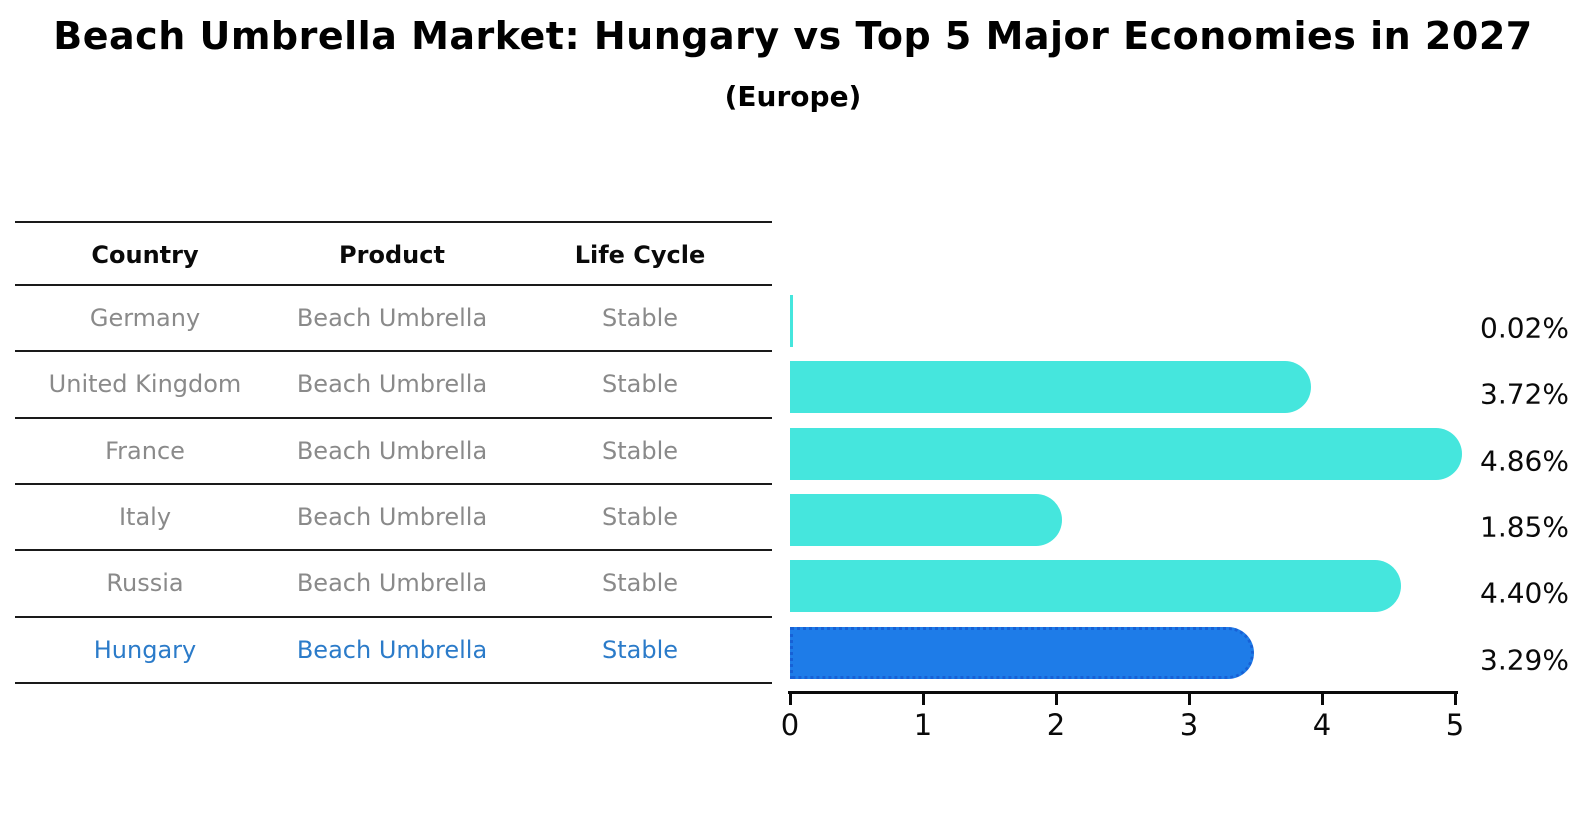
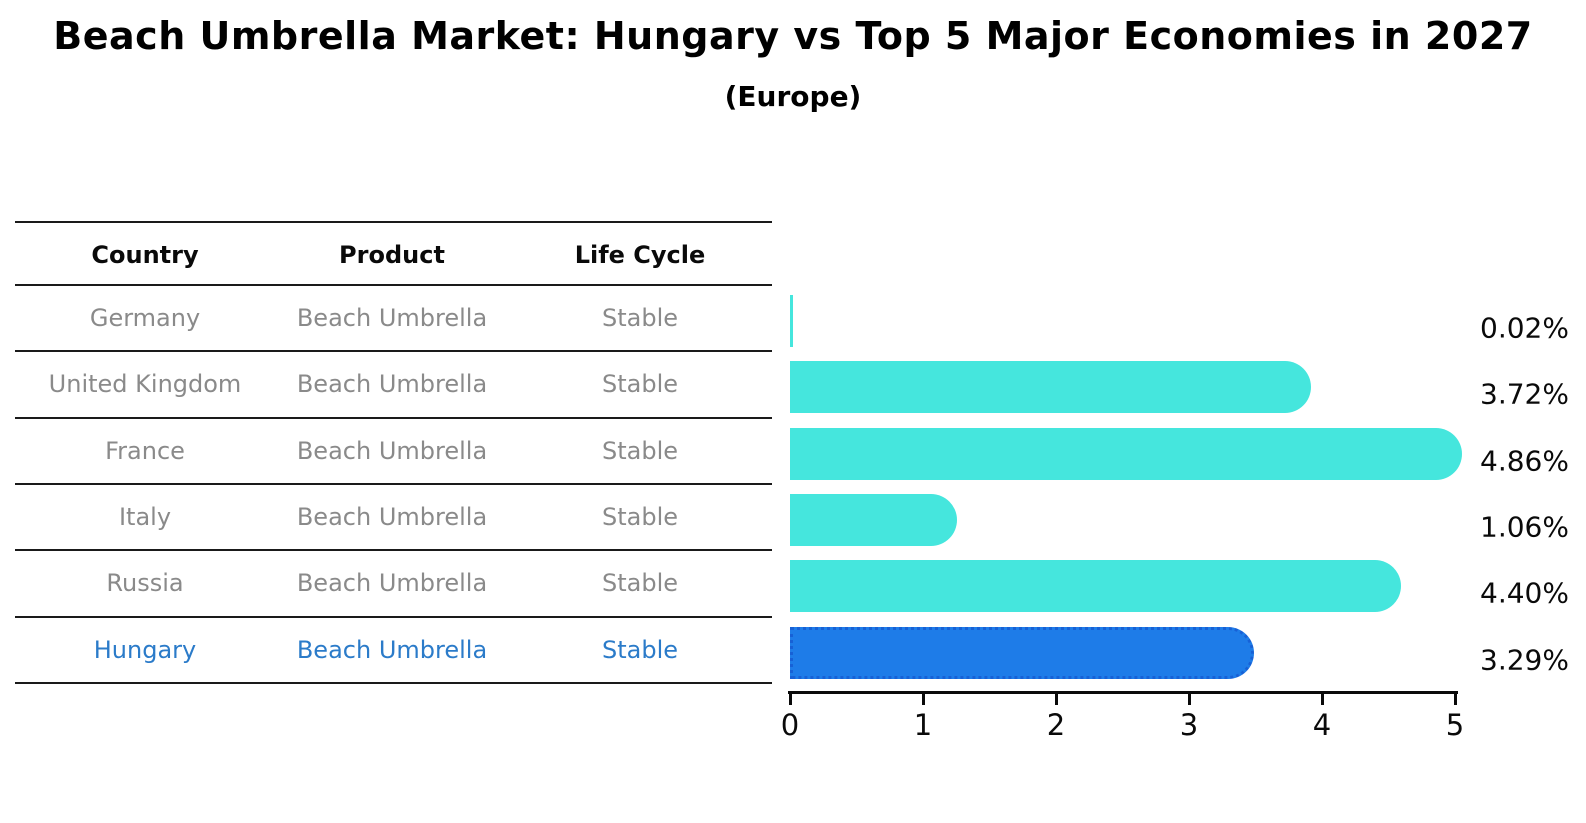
Italy: 1.85% -> 1.06%
